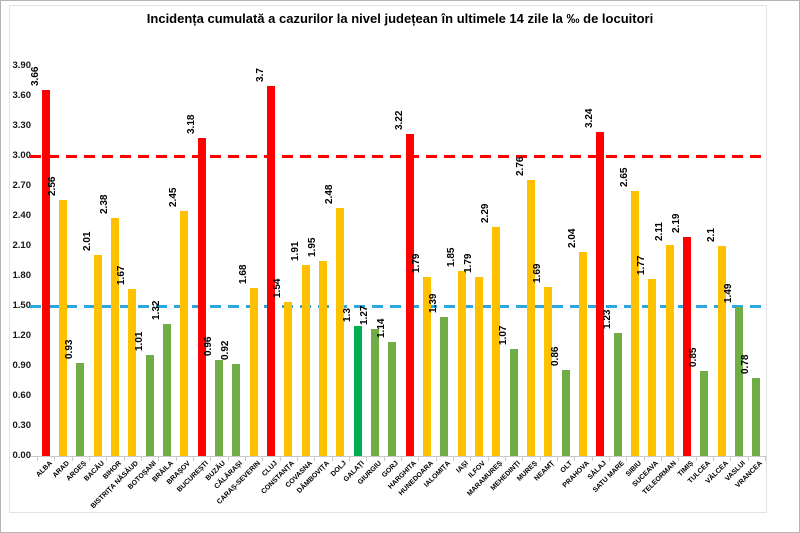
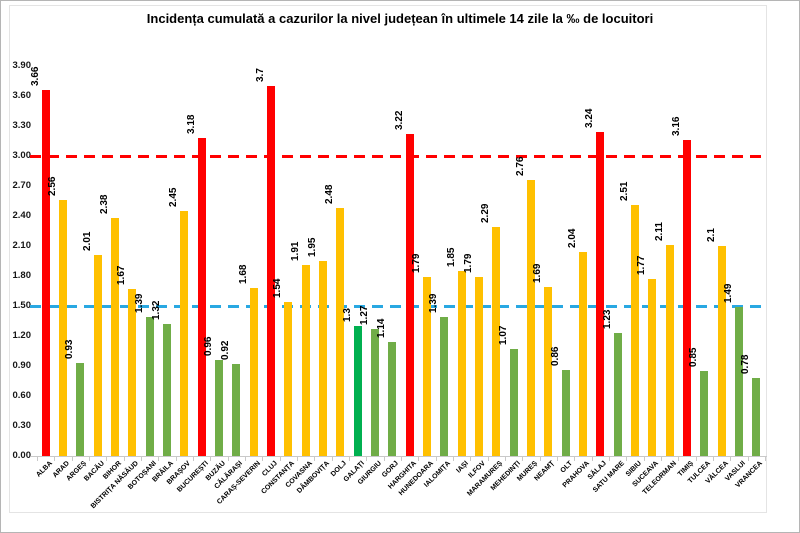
BOTOȘANI: 1.01 -> 1.39
SIBIU: 2.65 -> 2.51
TIMIȘ: 2.19 -> 3.16
